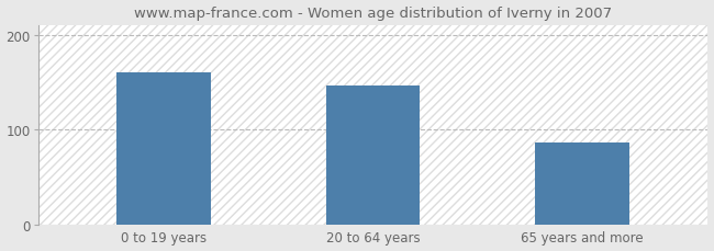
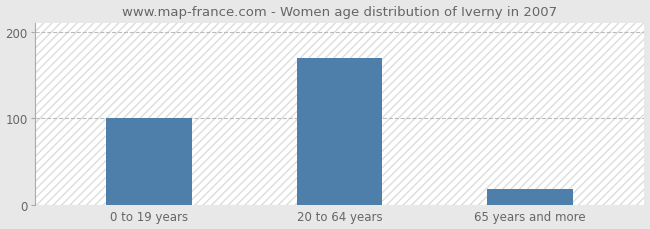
0 to 19 years: 160 -> 100
20 to 64 years: 146 -> 170
65 years and more: 86 -> 18
